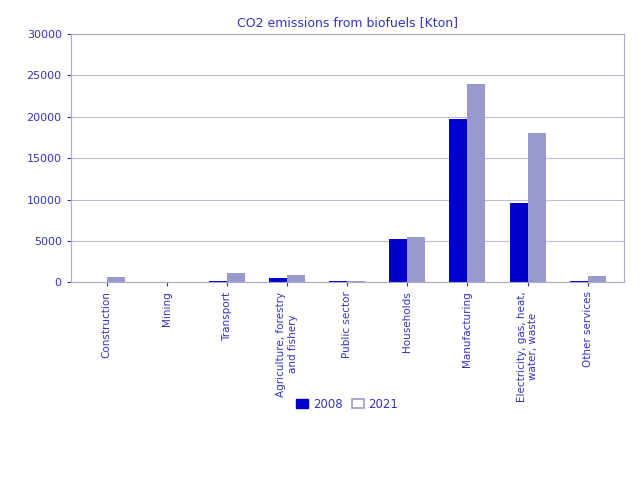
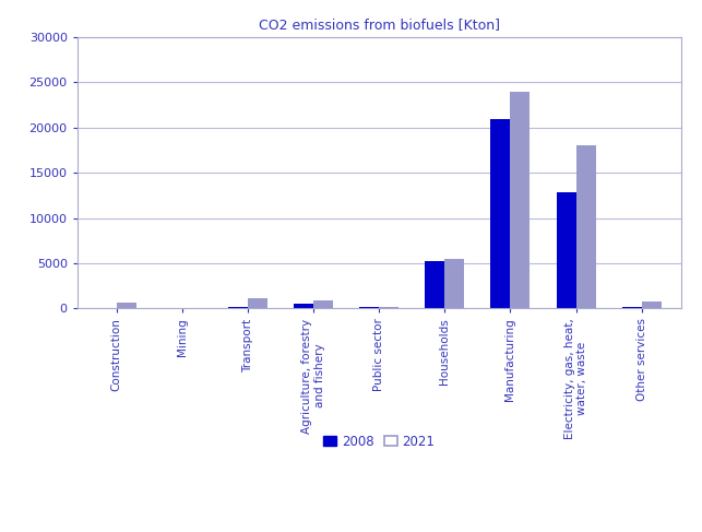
2008/Manufacturing: 19800 -> 21000
2008/Electricity, gas, heat, water, waste: 9600 -> 12800
